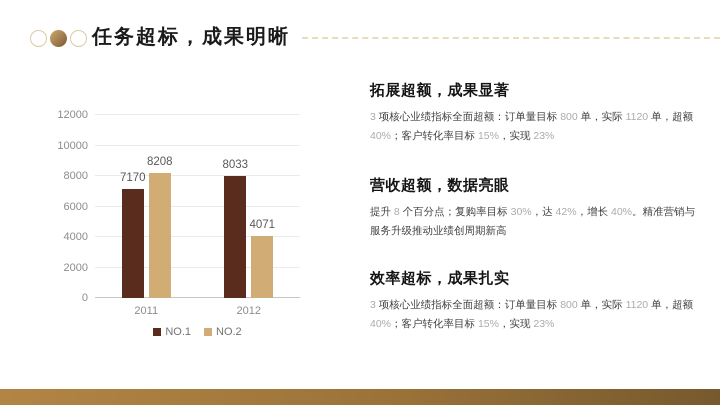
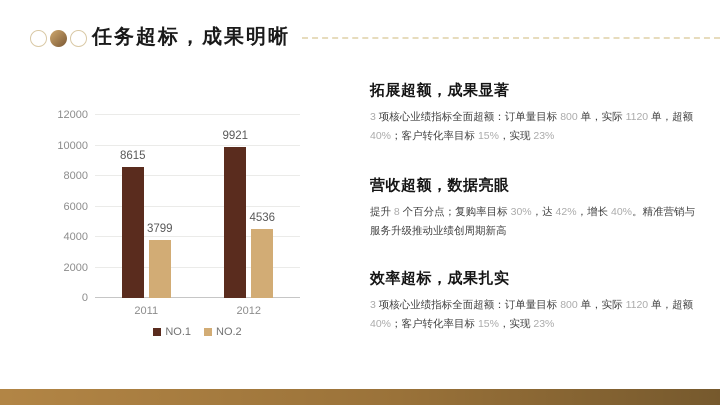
NO.1/2011: 7170 -> 8615
NO.2/2011: 8208 -> 3799
NO.1/2012: 8033 -> 9921
NO.2/2012: 4071 -> 4536
